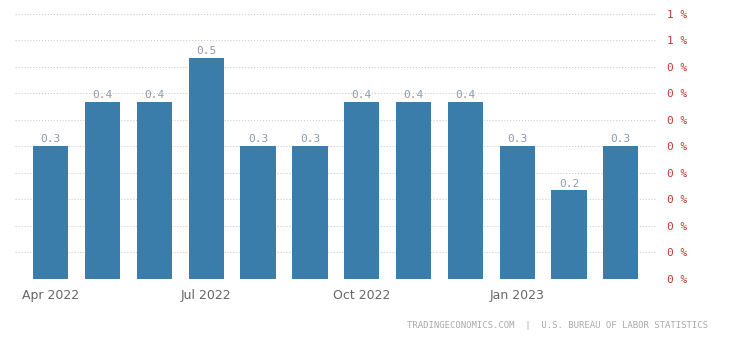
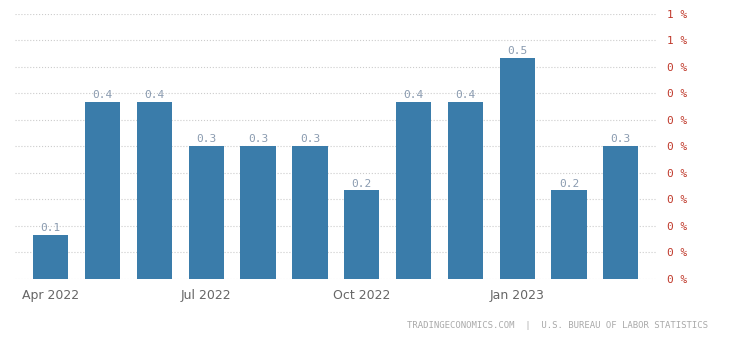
Apr 2022: 0.3 -> 0.1
Jul 2022: 0.5 -> 0.3
Oct 2022: 0.4 -> 0.2
Jan 2023: 0.3 -> 0.5
